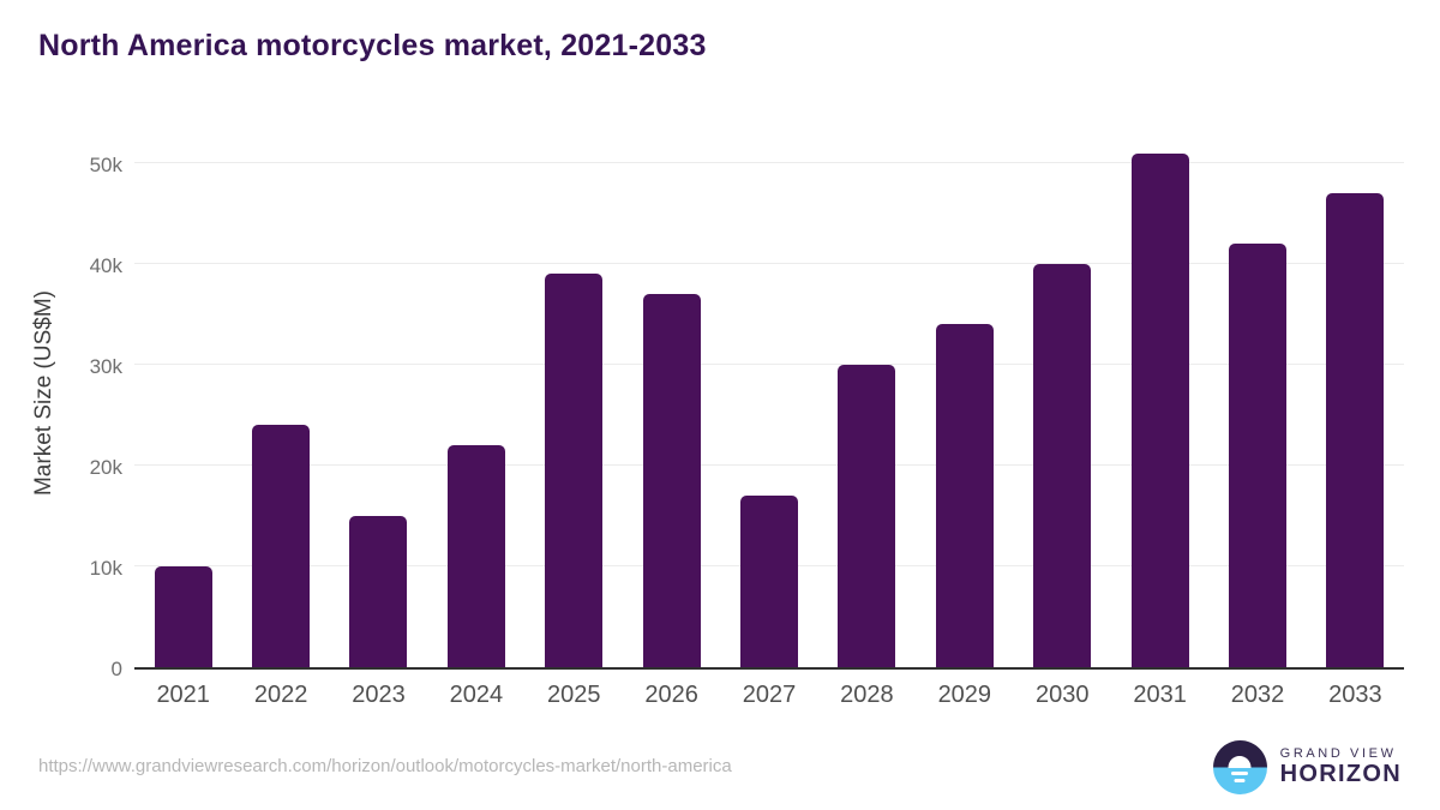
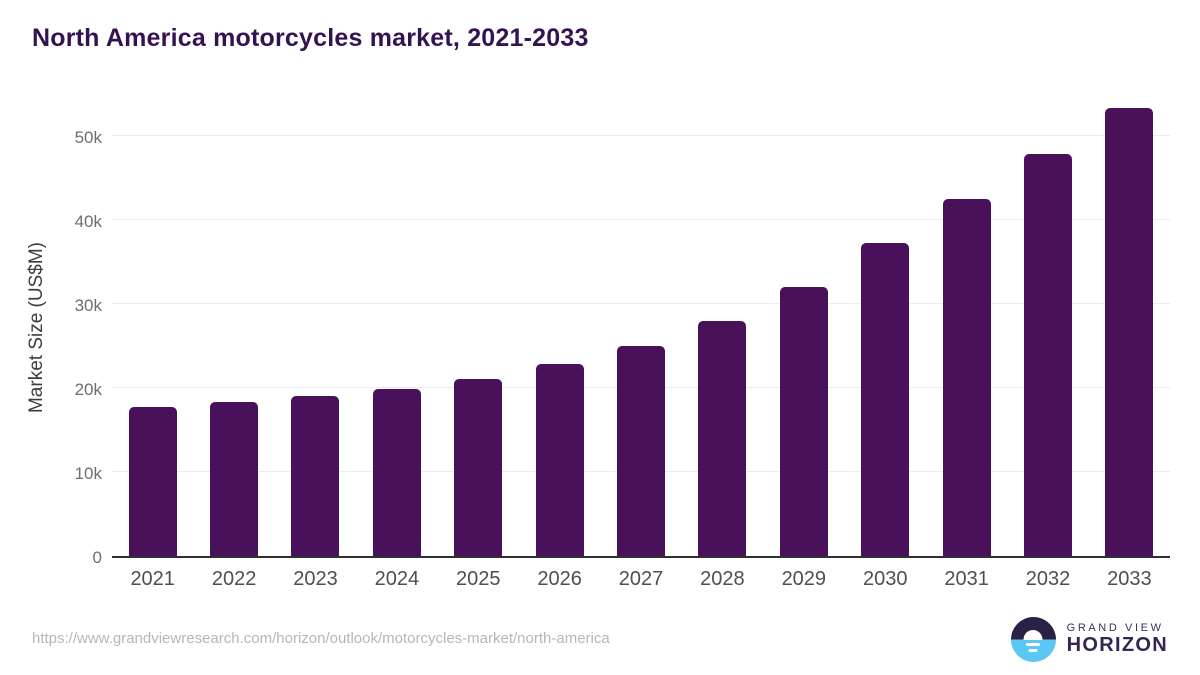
2021: 10k -> 18k
2022: 24k -> 18k
2023: 15k -> 19k
2024: 22k -> 20k
2025: 39k -> 21k
2026: 37k -> 23k
2027: 17k -> 25k
2028: 30k -> 28k
2029: 34k -> 32k
2030: 40k -> 37k
2031: 51k -> 42k
2032: 42k -> 48k
2033: 47k -> 53k
